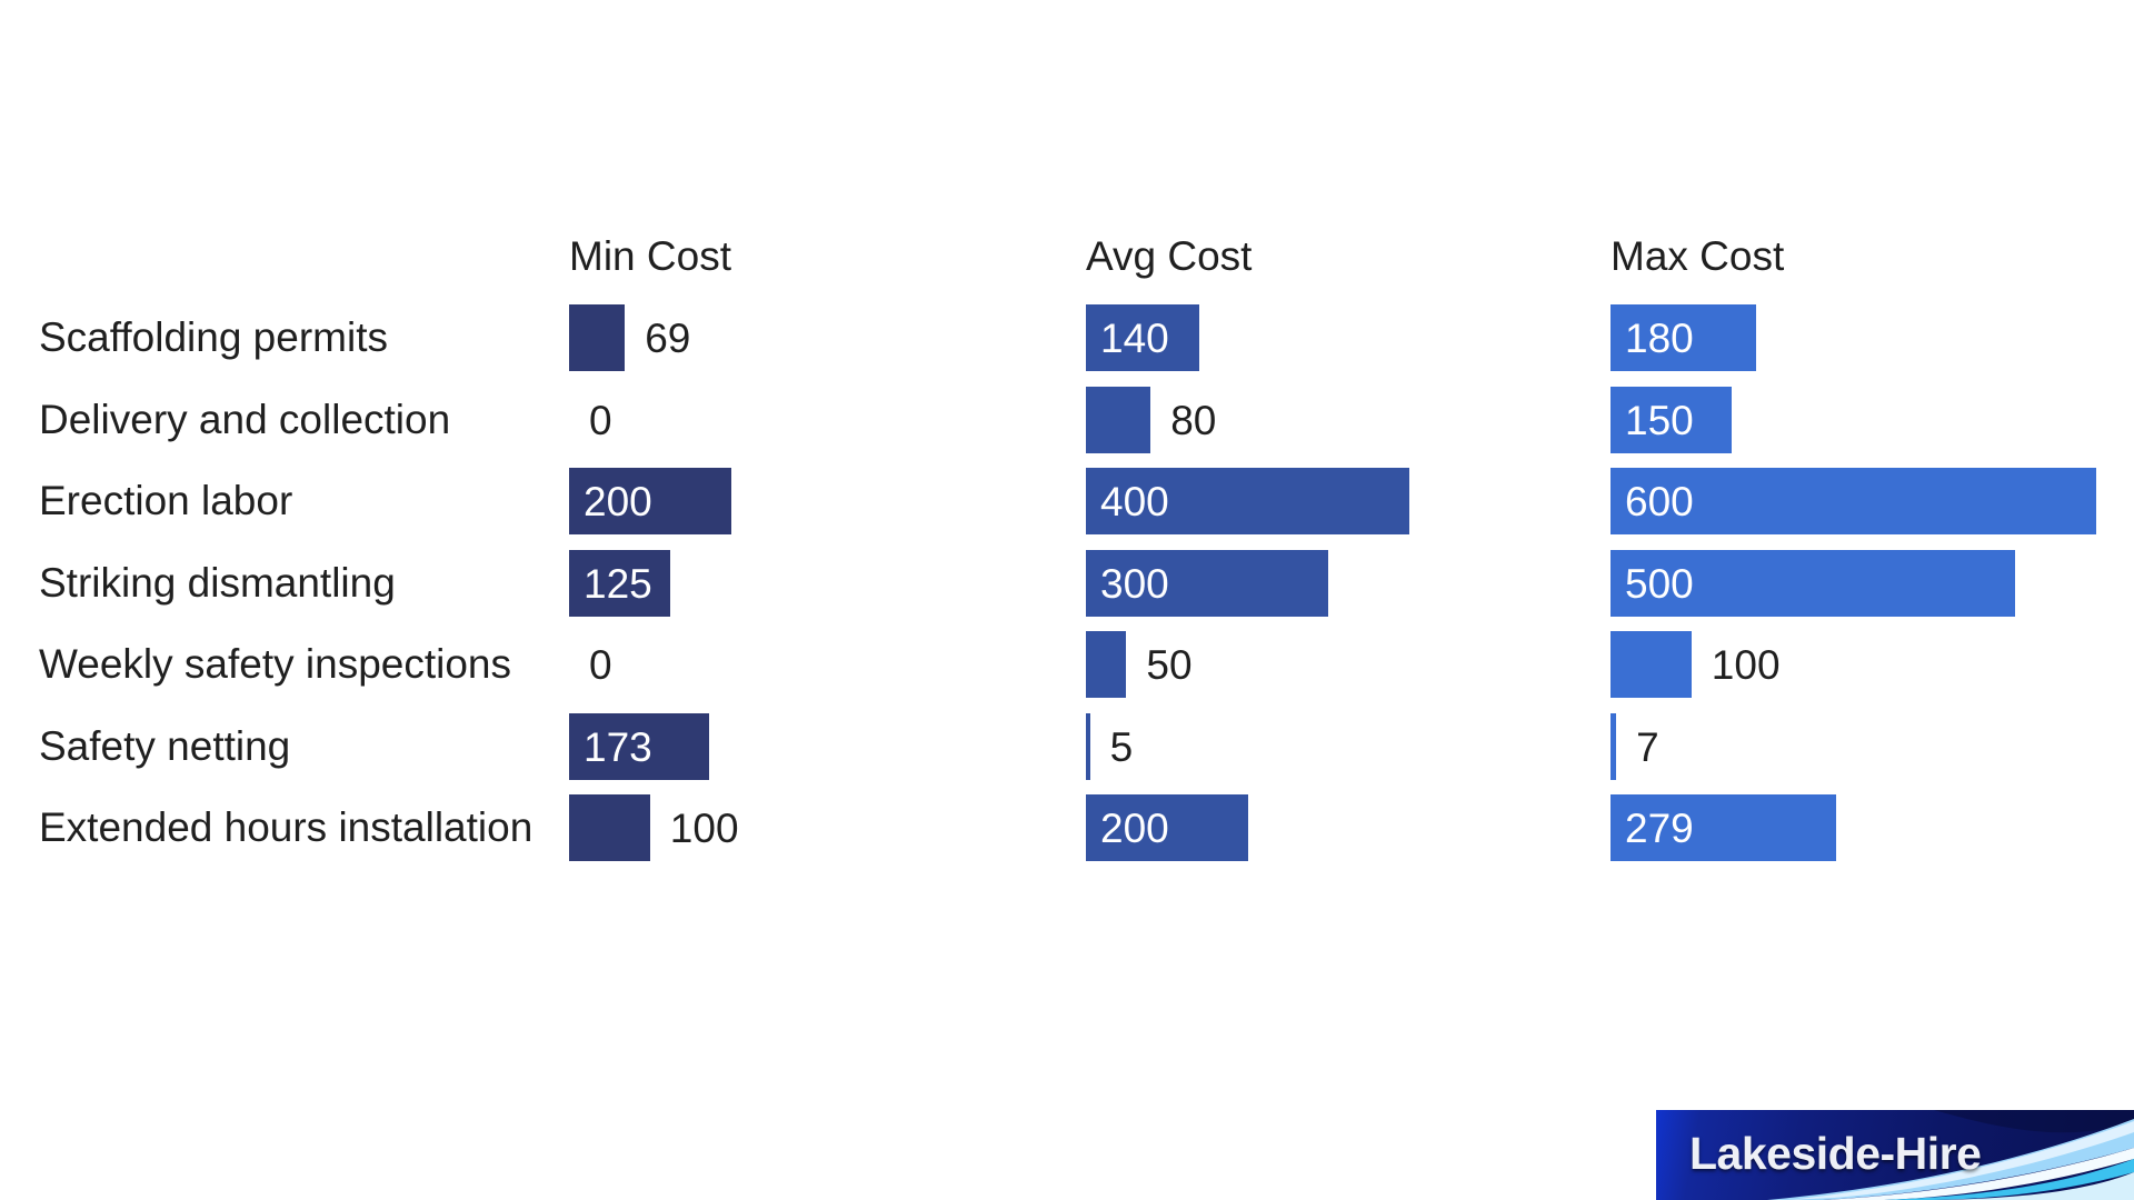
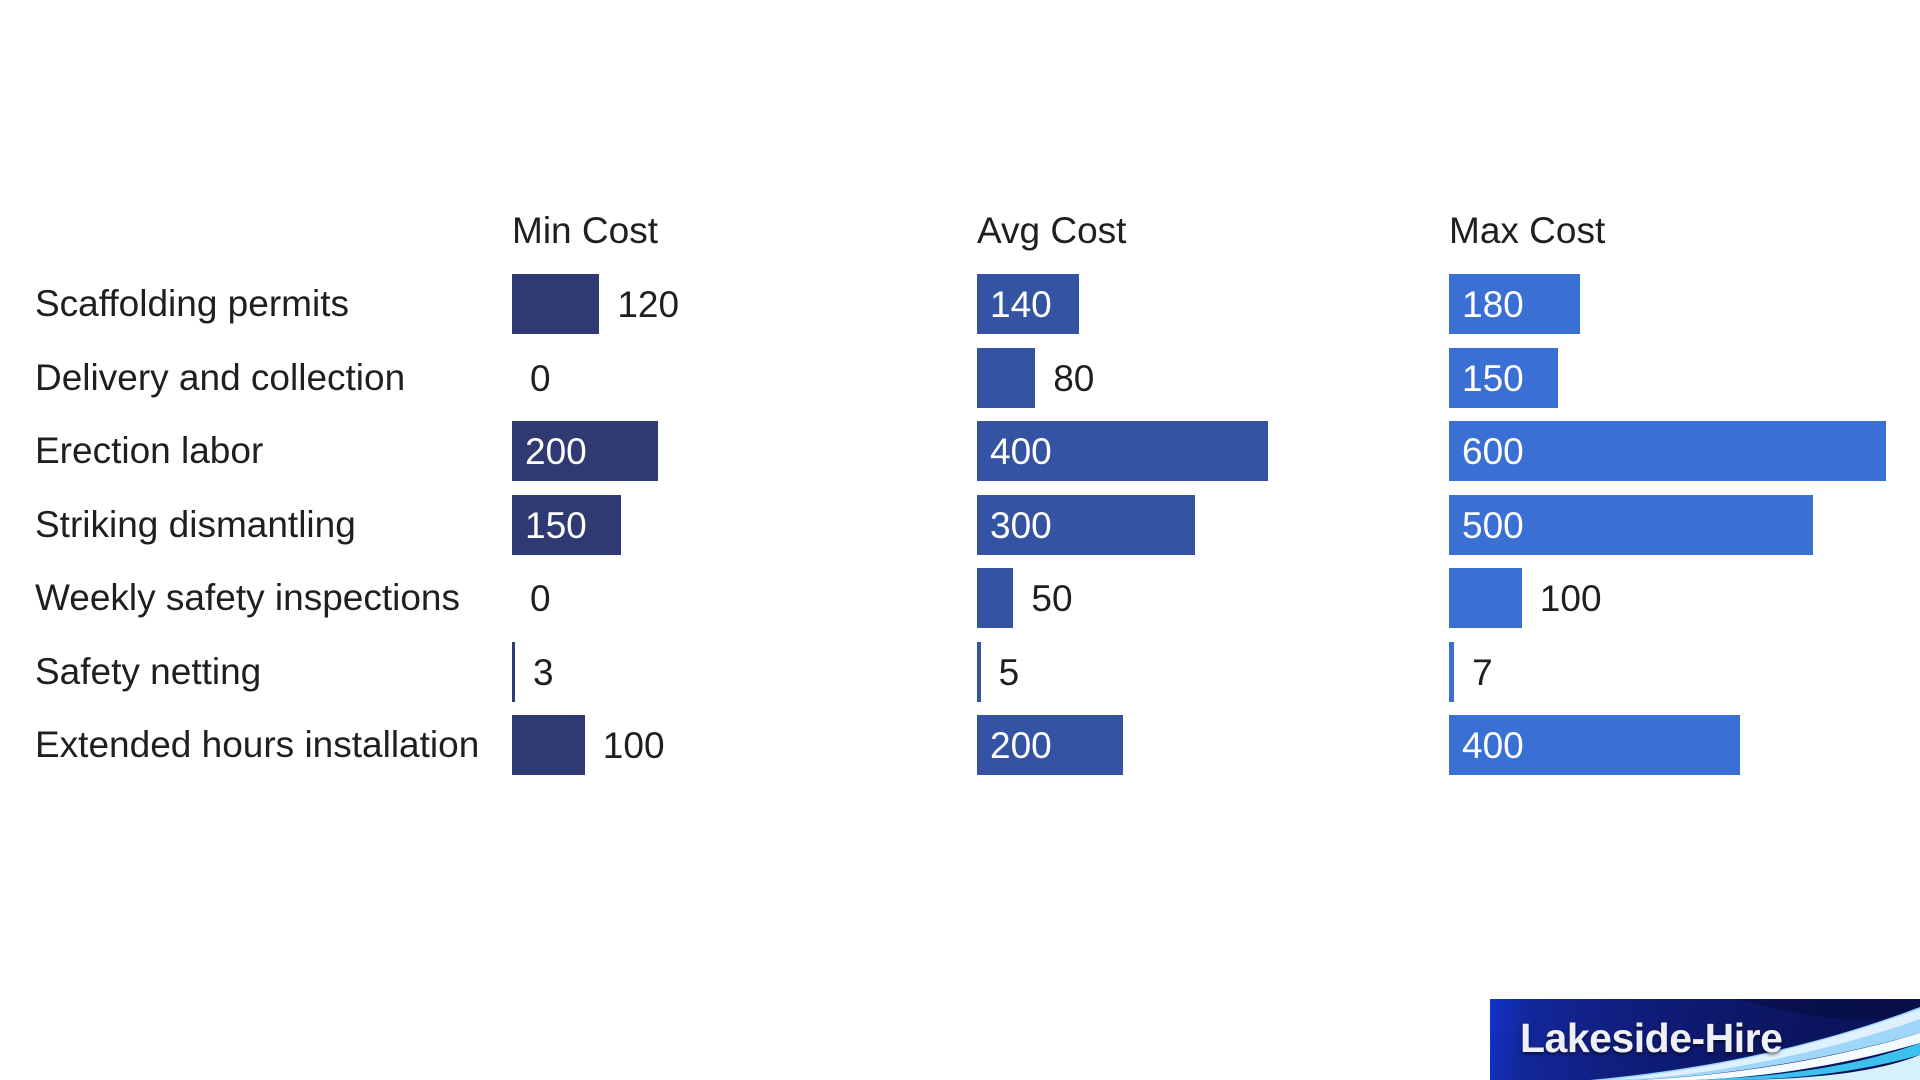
Min Cost/Scaffolding permits: 69 -> 120
Min Cost/Striking dismantling: 125 -> 150
Min Cost/Safety netting: 173 -> 3
Max Cost/Extended hours installation: 279 -> 400
